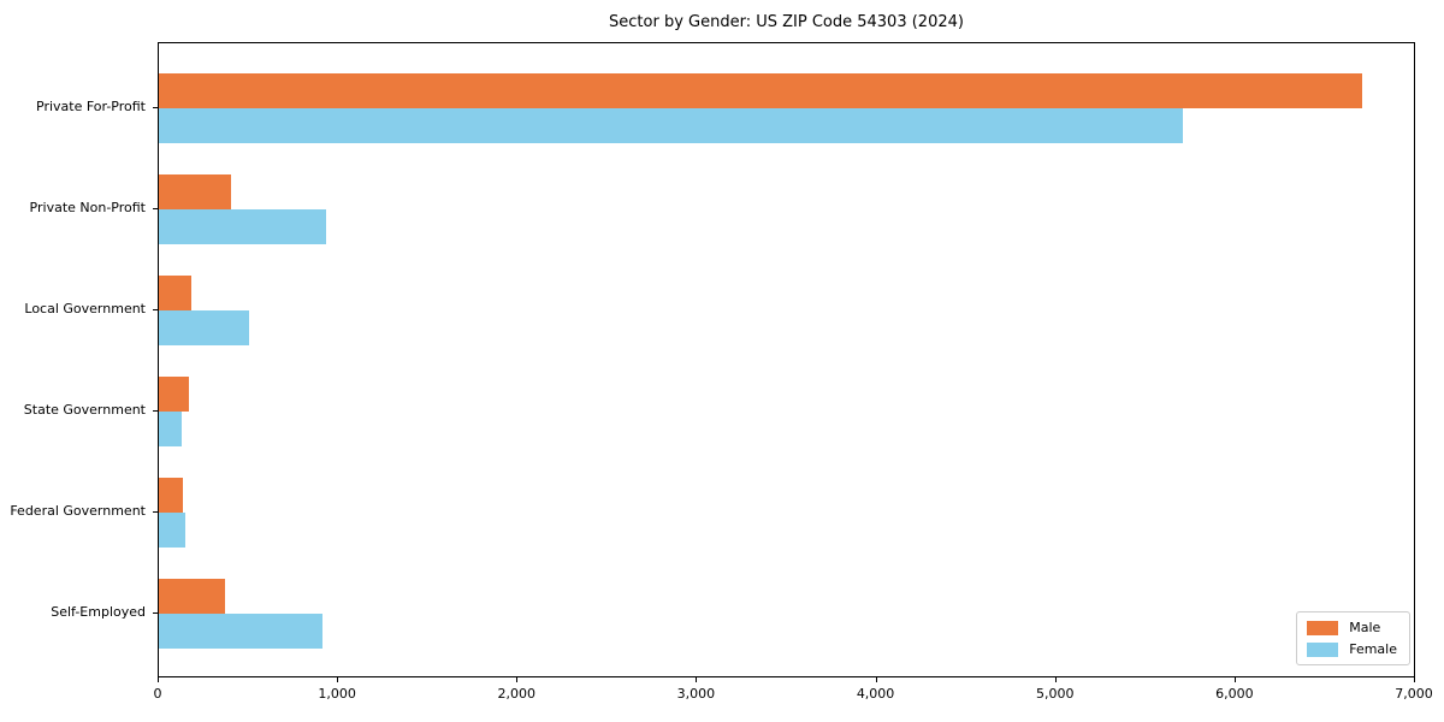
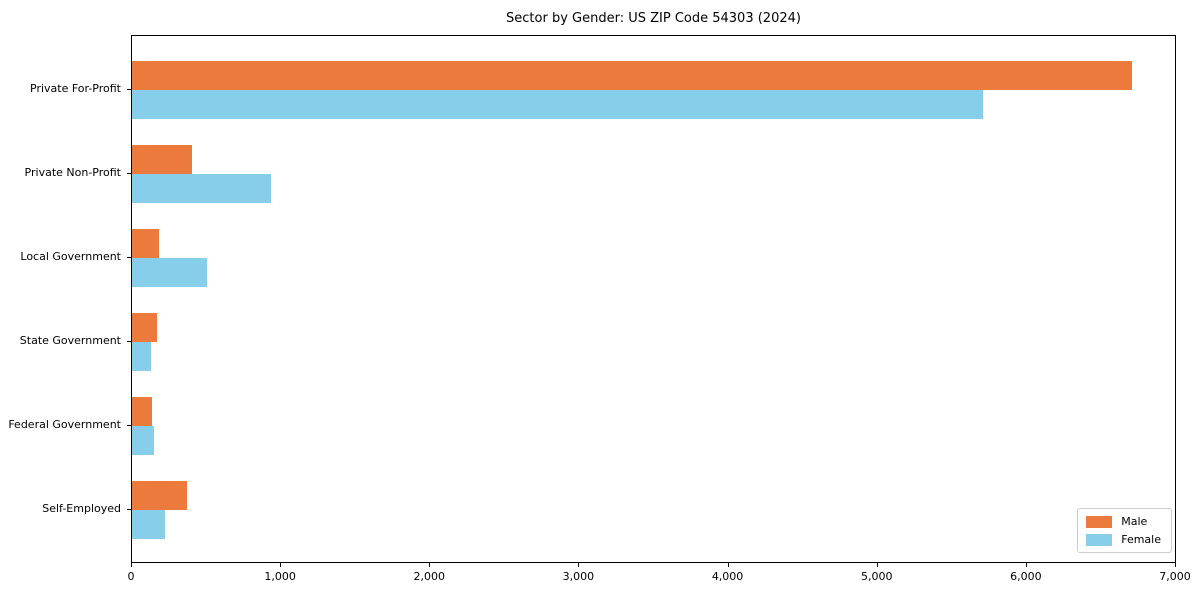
Female/Self-Employed: 910 -> 220
